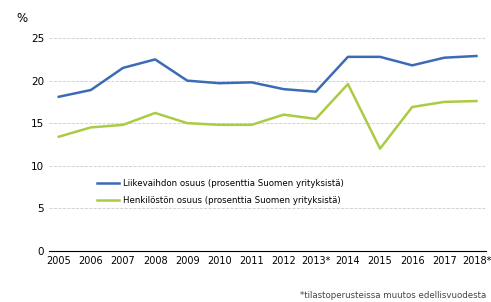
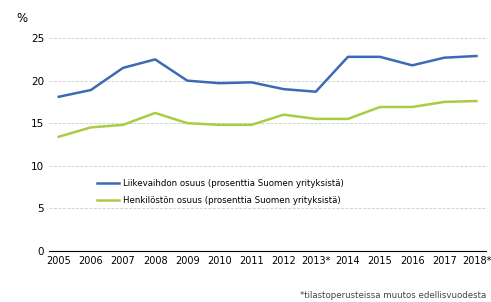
Henkilöstön osuus (prosenttia Suomen yrityksistä)/2014: 19.6 -> 15.5
Henkilöstön osuus (prosenttia Suomen yrityksistä)/2015: 12.0 -> 16.9
